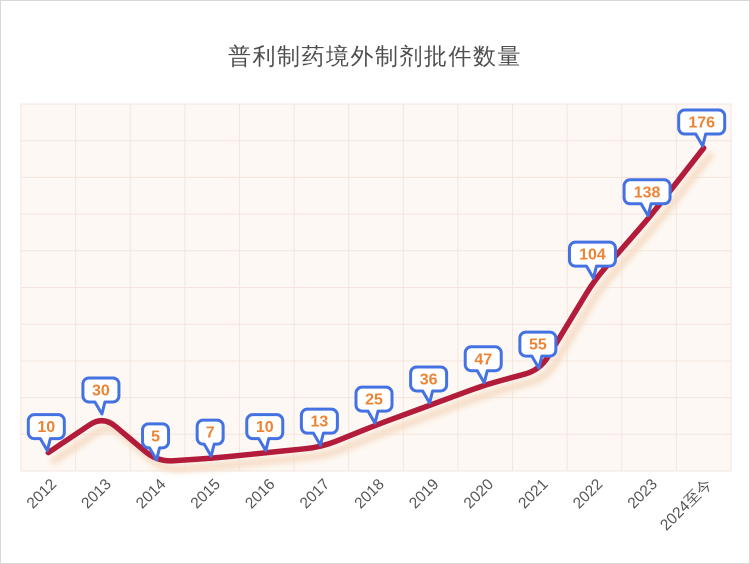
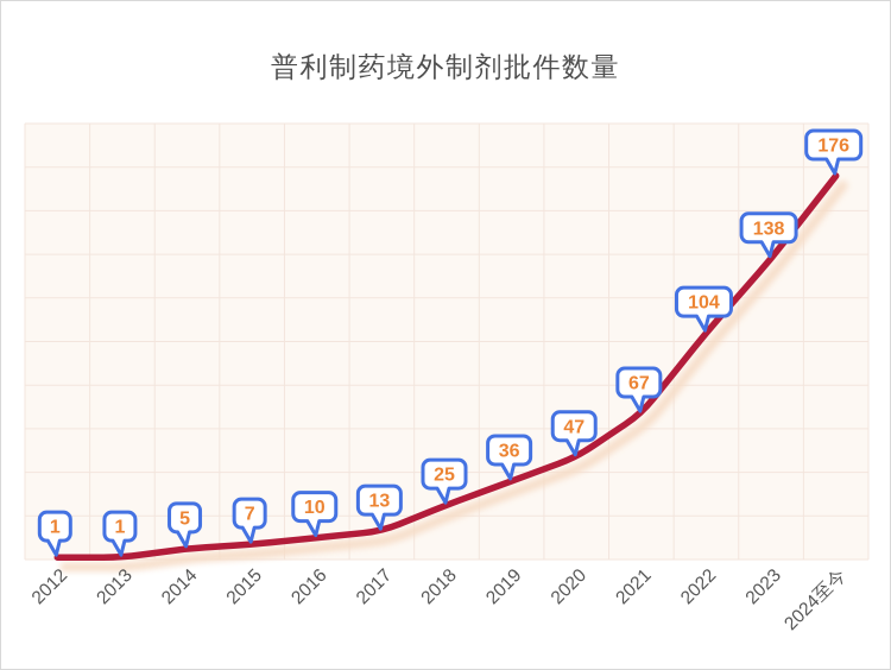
2012: 10 -> 1
2013: 30 -> 1
2021: 55 -> 67
